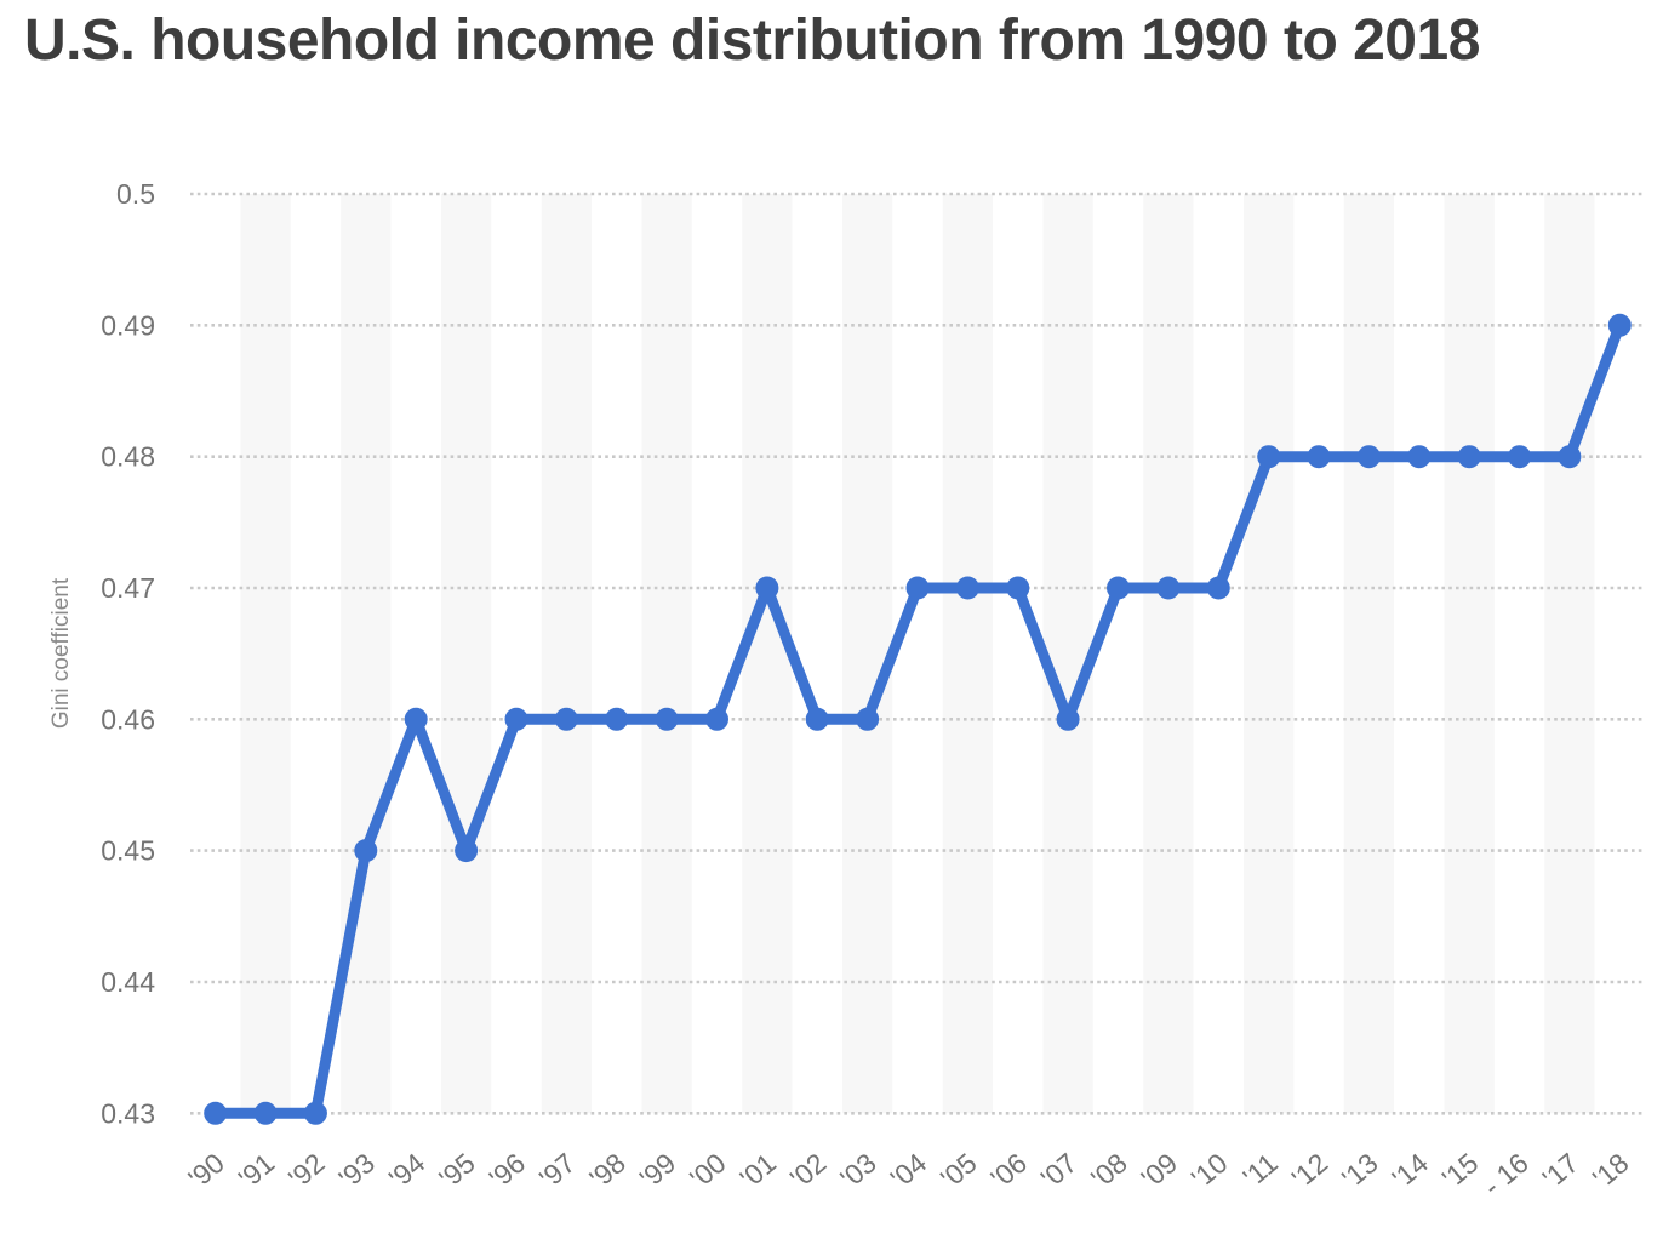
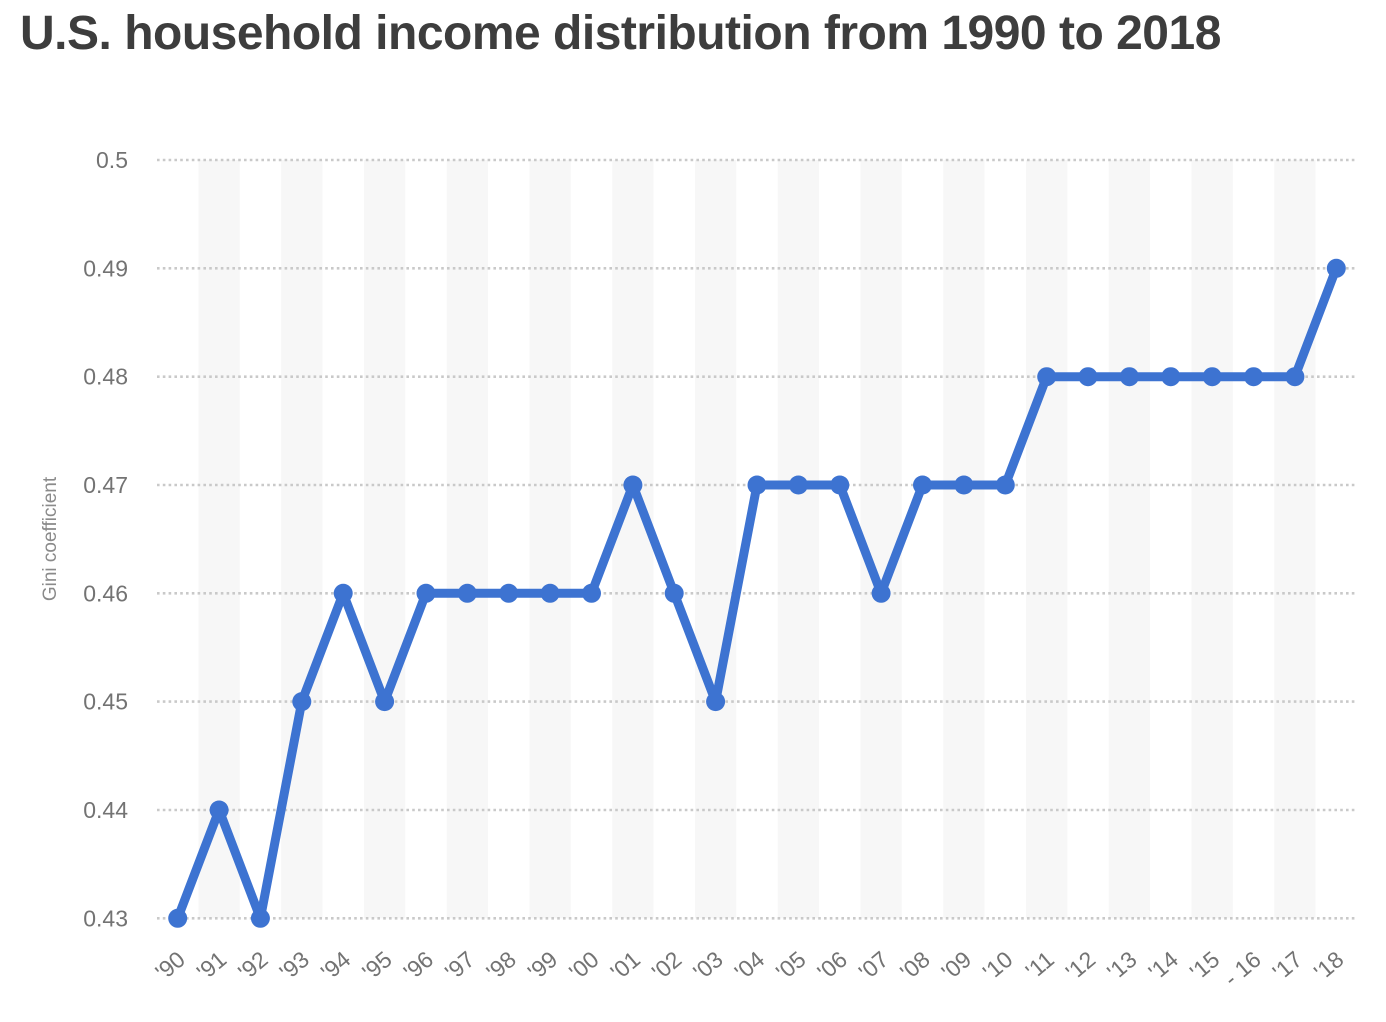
'91: 0.43 -> 0.44
'03: 0.46 -> 0.45
